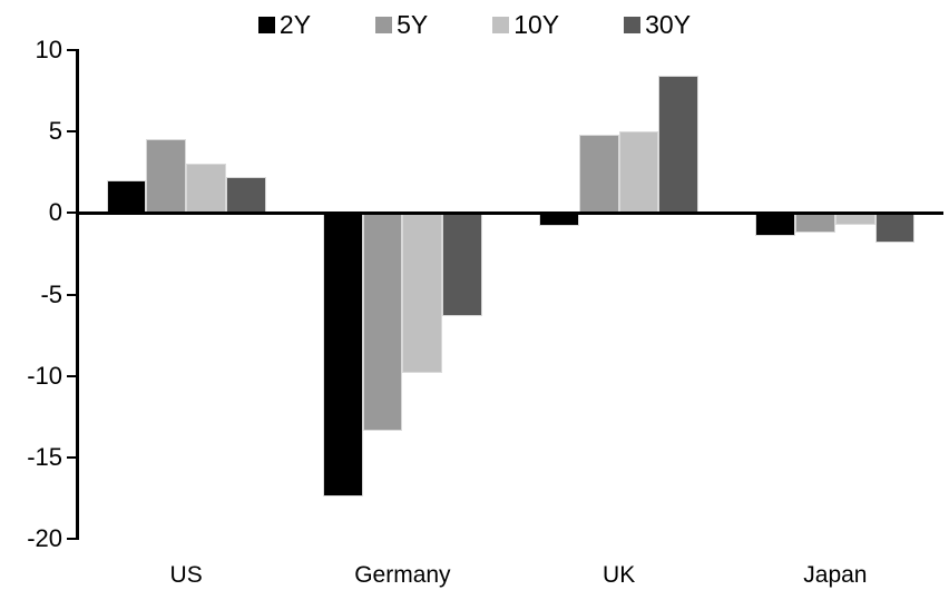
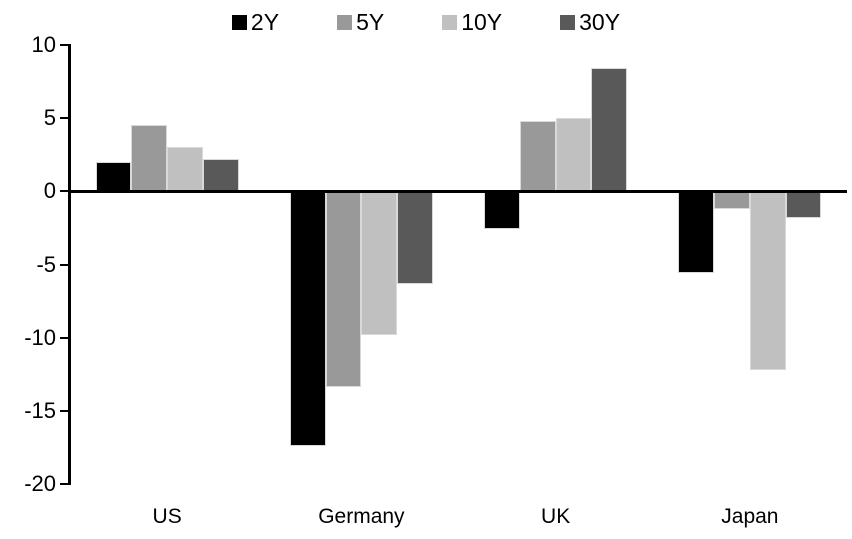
2Y/UK: -0.8 -> -2.6
2Y/Japan: -1.4 -> -5.6
10Y/Japan: -0.7 -> -12.2
